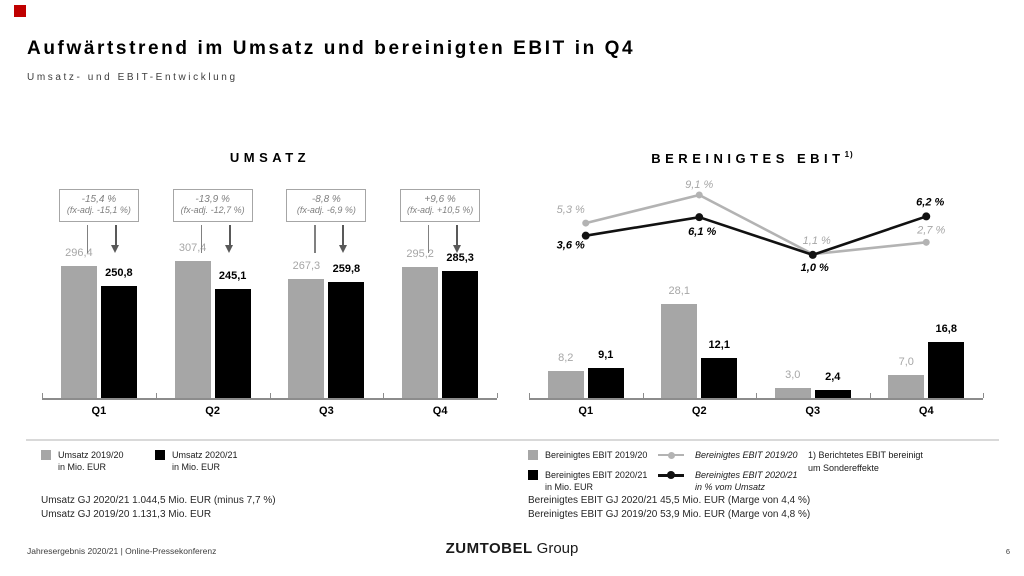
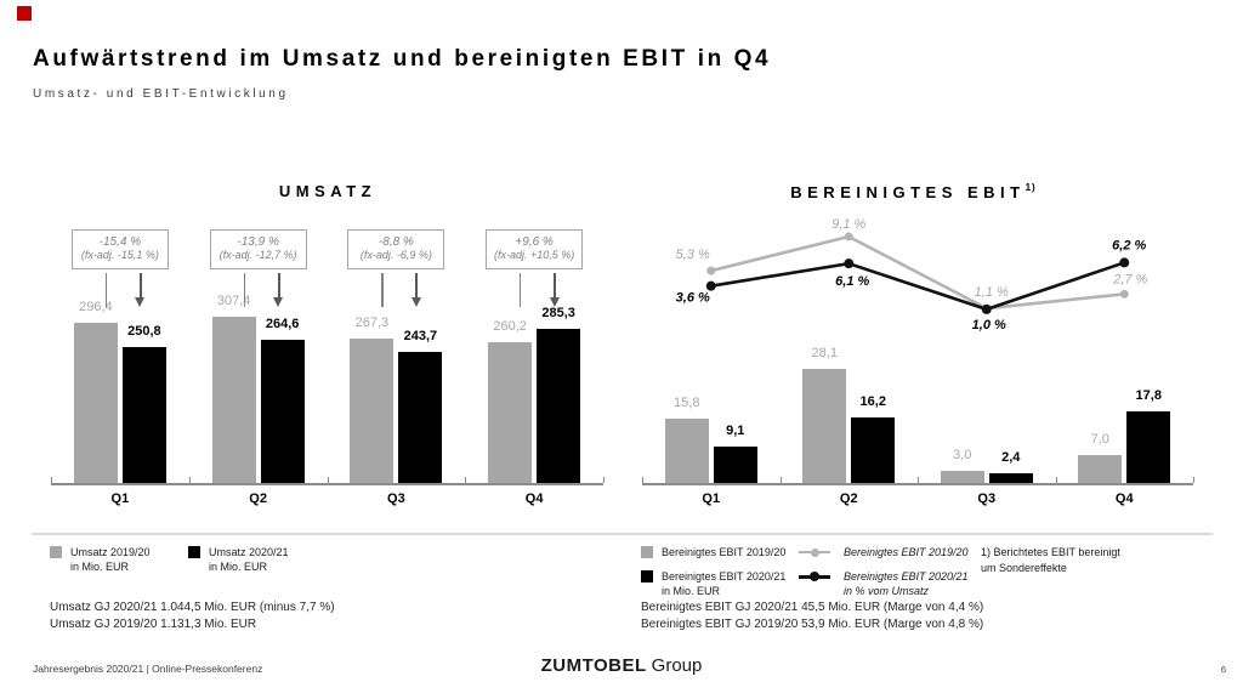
UMSATZ/Umsatz 2020/21 in Mio. EUR/Q2: 245,1 -> 264,6
UMSATZ/Umsatz 2020/21 in Mio. EUR/Q3: 259,8 -> 243,7
UMSATZ/Umsatz 2019/20 in Mio. EUR/Q4: 295,2 -> 260,2
BEREINIGTES EBIT/Bereinigtes EBIT 2019/20/Q1: 8,2 -> 15,8
BEREINIGTES EBIT/Bereinigtes EBIT 2020/21 in Mio. EUR/Q2: 12,1 -> 16,2
BEREINIGTES EBIT/Bereinigtes EBIT 2020/21 in Mio. EUR/Q4: 16,8 -> 17,8
